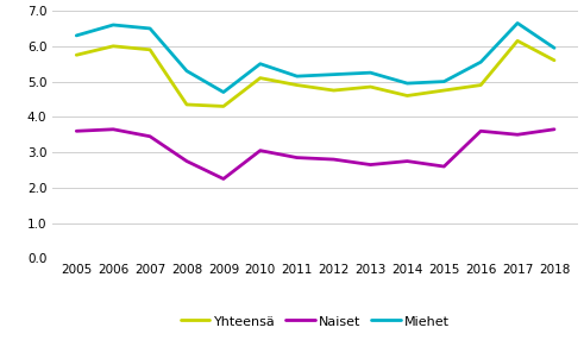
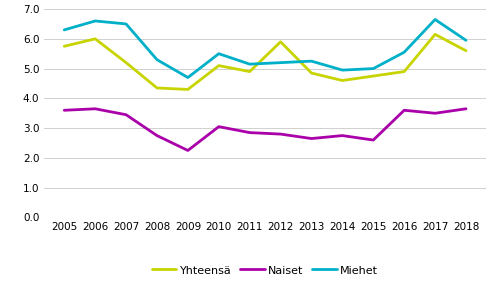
Yhteensä/2007: 5.90 -> 5.20
Yhteensä/2012: 4.75 -> 5.90
